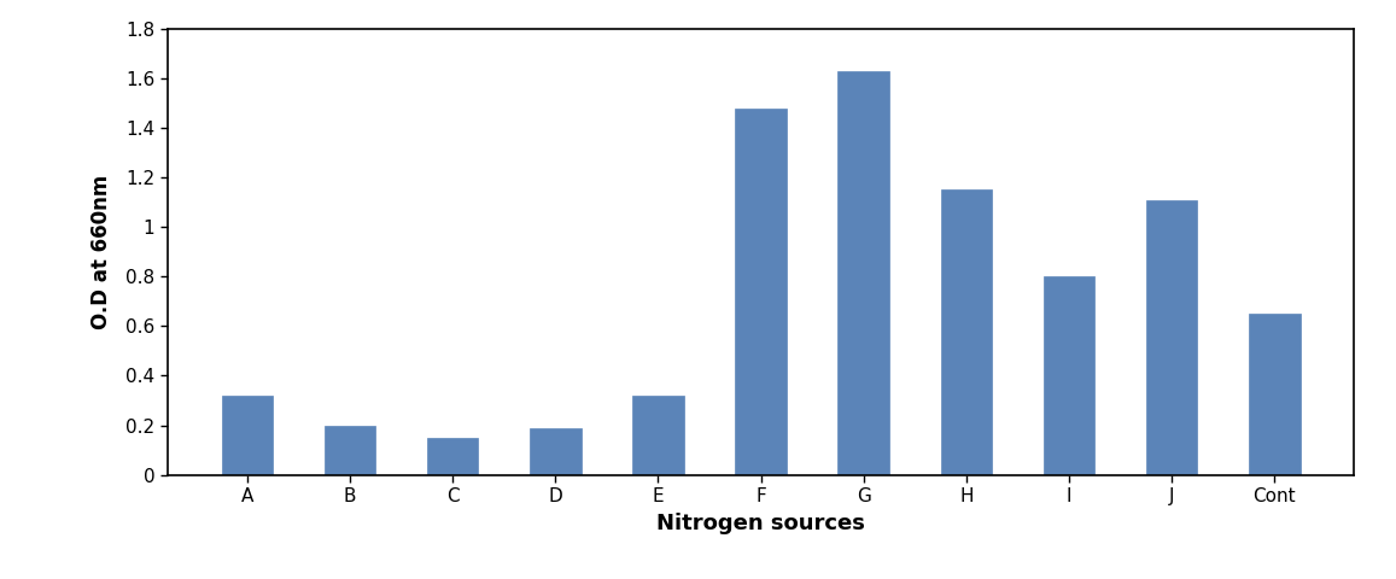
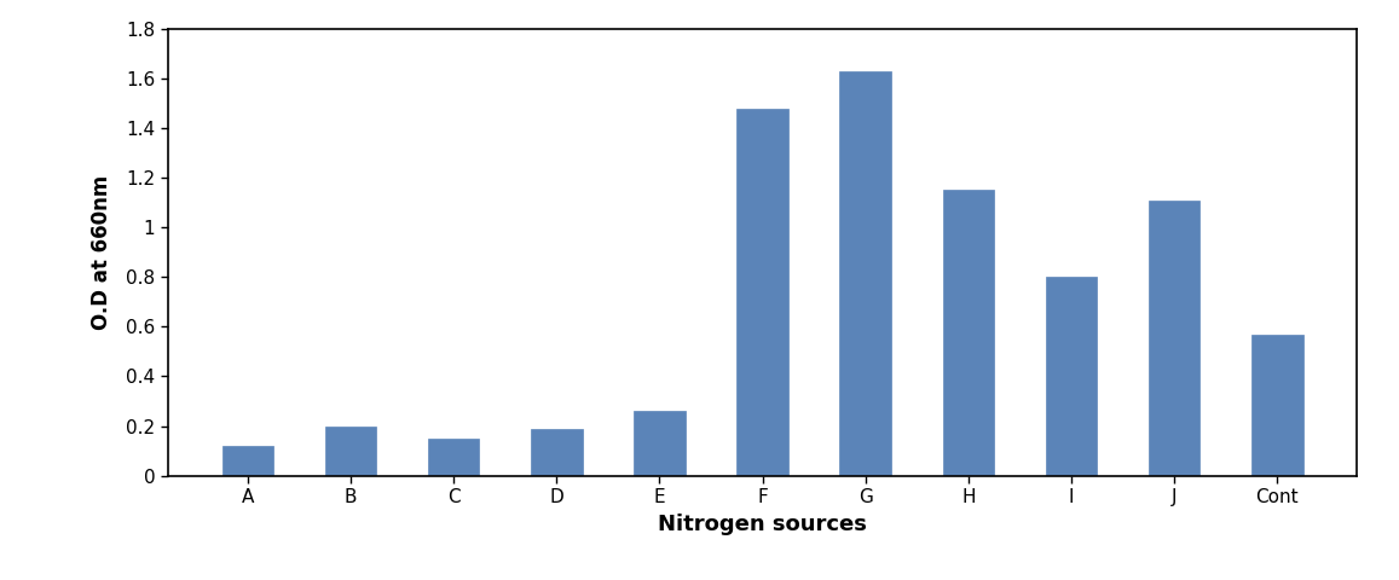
A: 0.32 -> 0.12
E: 0.32 -> 0.26
Cont: 0.65 -> 0.57
